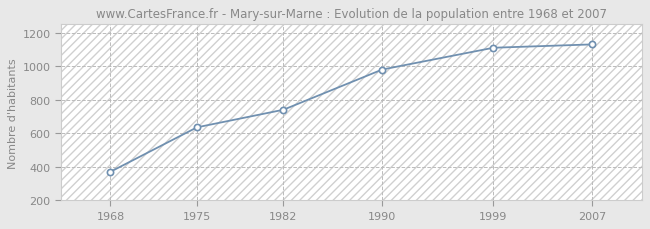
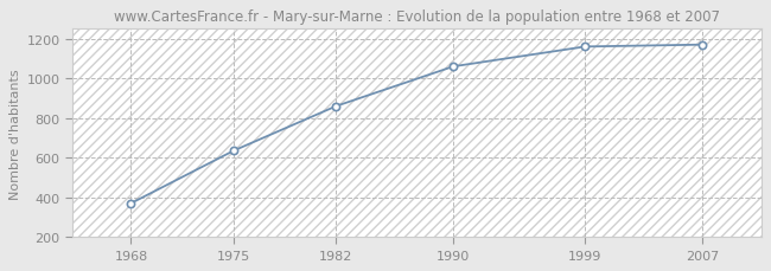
1982: 740 -> 860
1990: 980 -> 1060
1999: 1110 -> 1160
2007: 1130 -> 1170
